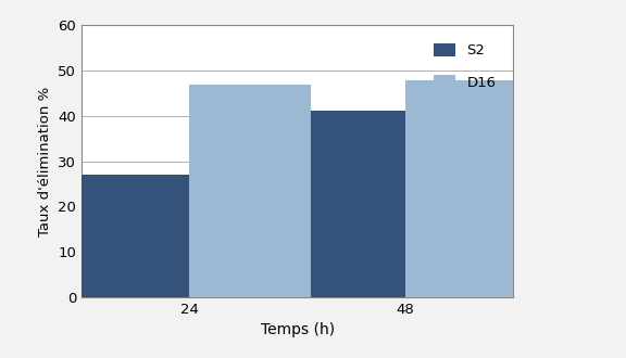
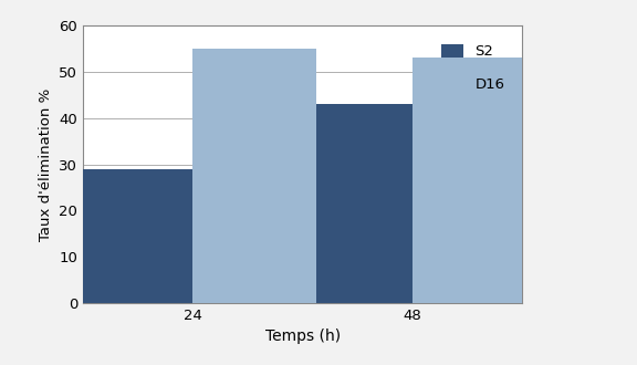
S2/24: 27.0 -> 29.0
D16/24: 46.8 -> 55.0
S2/48: 41.2 -> 43.0
D16/48: 47.8 -> 53.0
